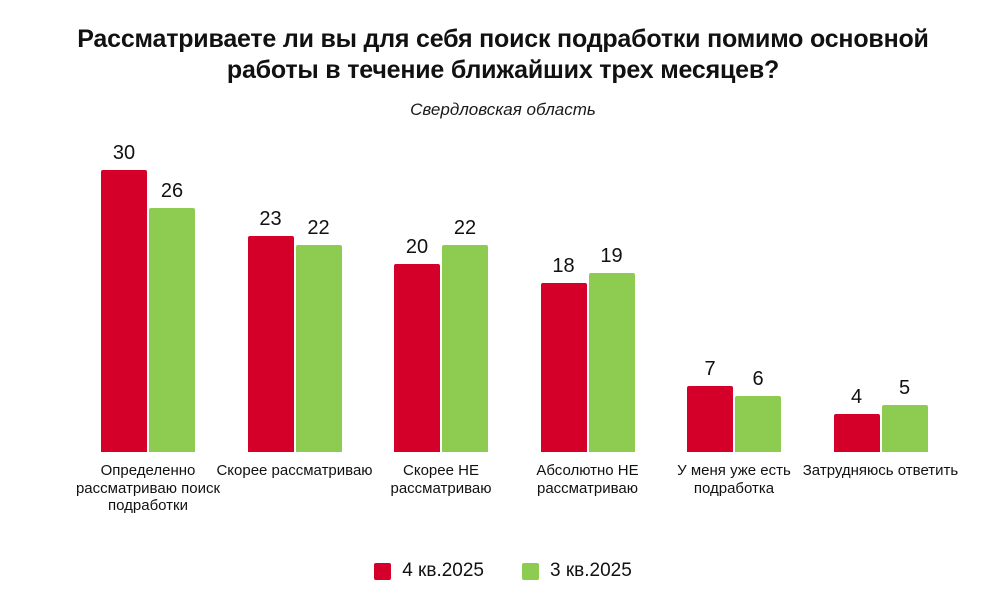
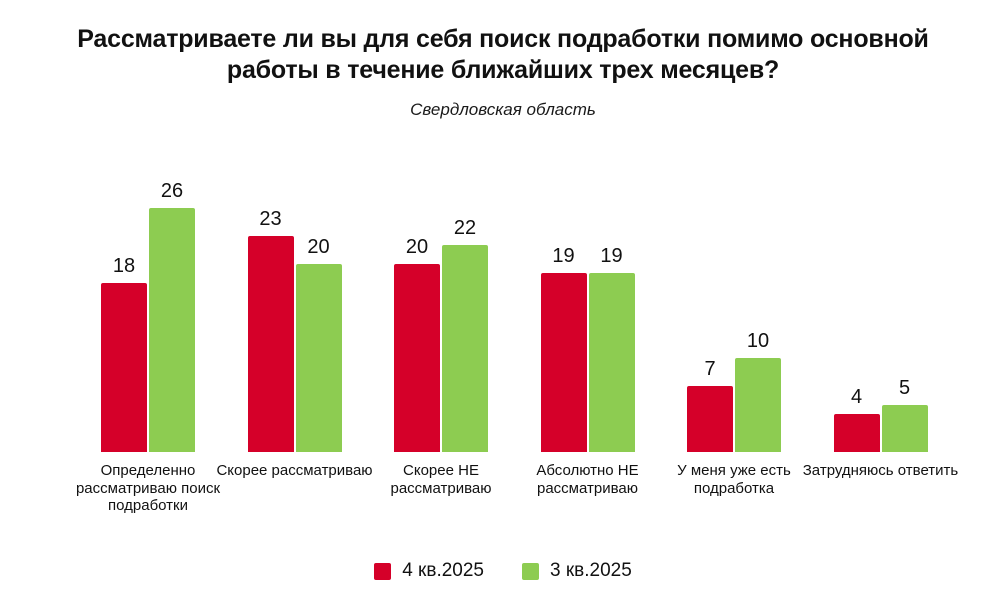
4 кв.2025/Определенно рассматриваю поиск подработки: 30 -> 18
3 кв.2025/Скорее рассматриваю: 22 -> 20
4 кв.2025/Абсолютно НЕ рассматриваю: 18 -> 19
3 кв.2025/У меня уже есть подработка: 6 -> 10
